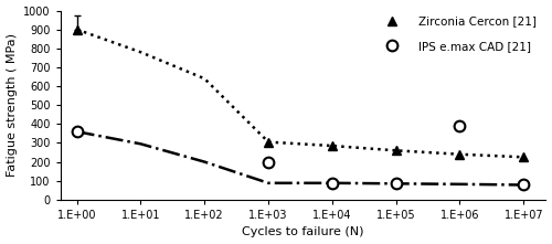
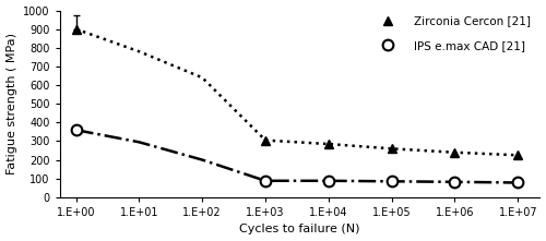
IPS e.max CAD [21]/1.E+03: 200 -> 90
IPS e.max CAD [21]/1.E+06: 390 -> 80
